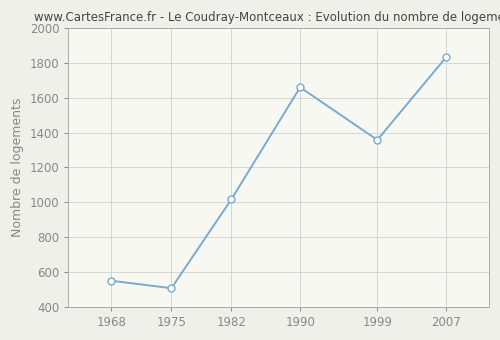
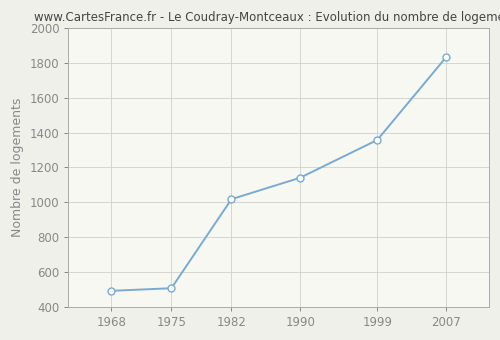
1968: 550 -> 490
1990: 1660 -> 1140
